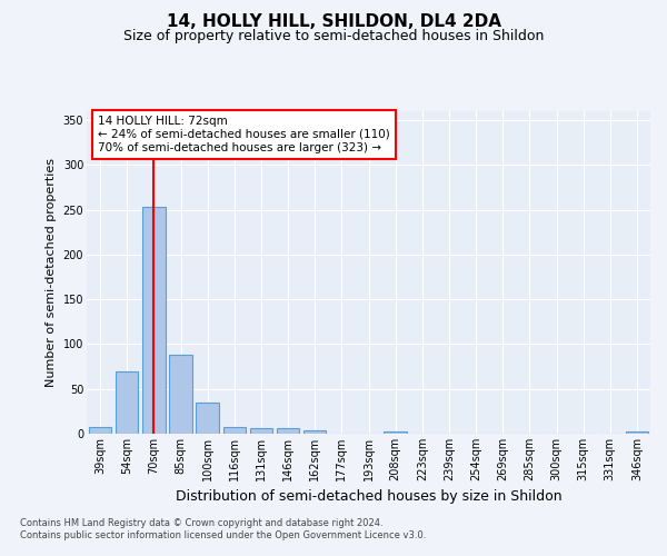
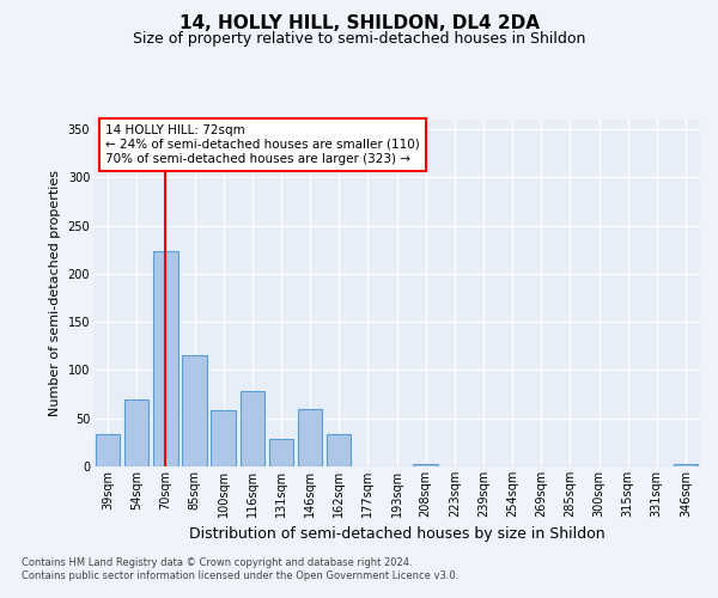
39sqm: 7 -> 34
70sqm: 253 -> 224
85sqm: 88 -> 116
100sqm: 35 -> 58
116sqm: 7 -> 78
131sqm: 6 -> 28
146sqm: 6 -> 60
162sqm: 4 -> 34
